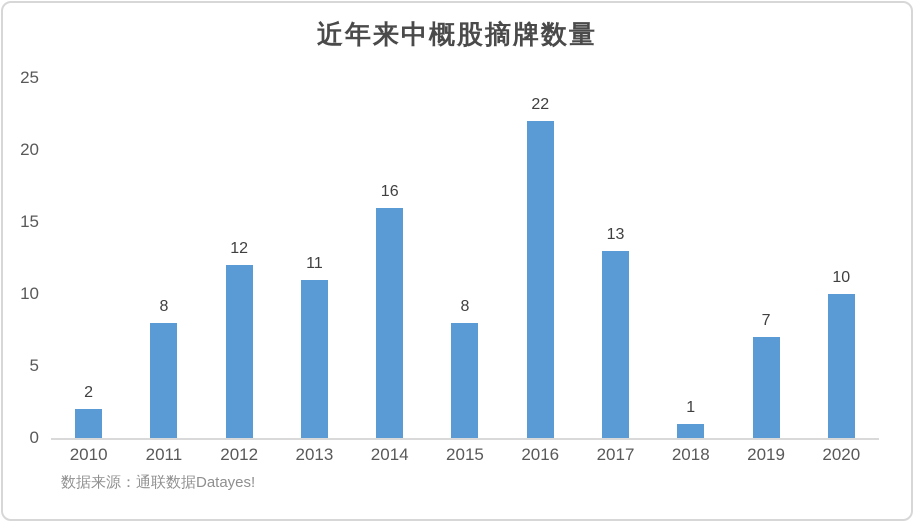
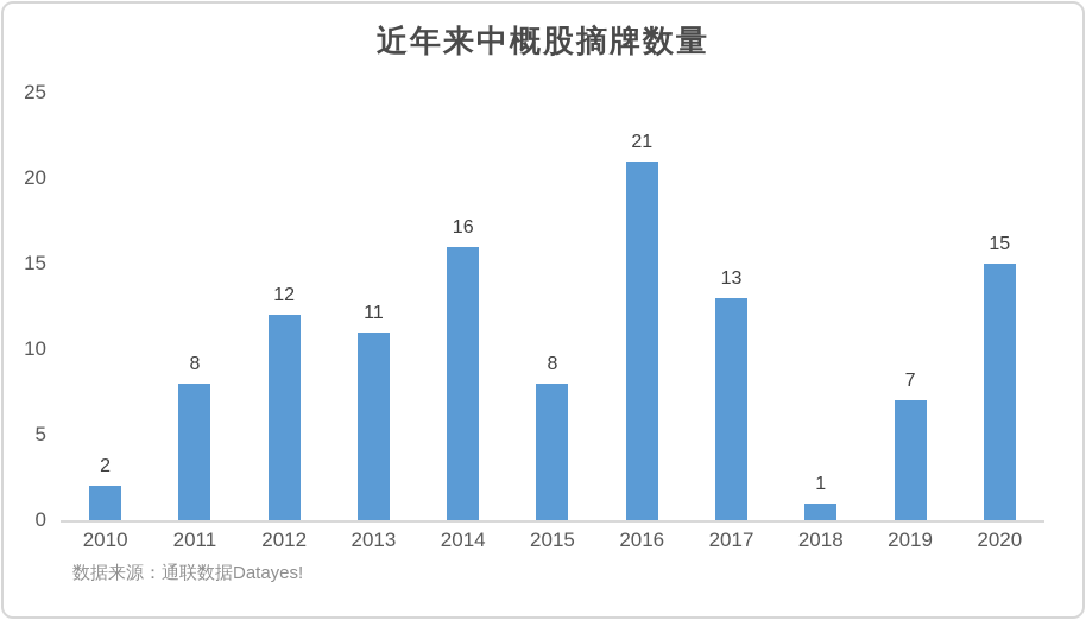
2016: 22 -> 21
2020: 10 -> 15
